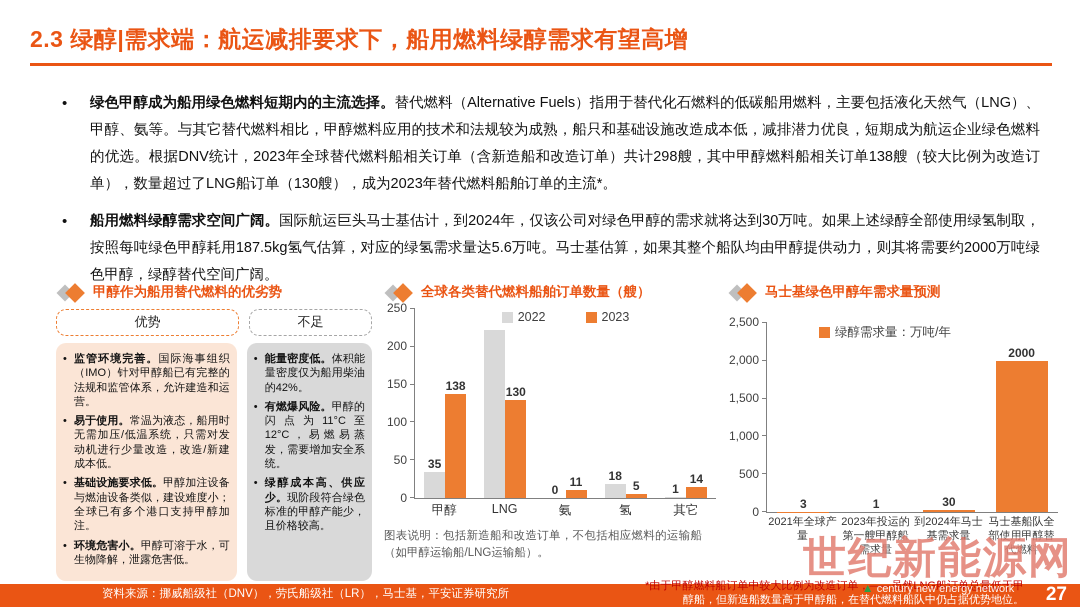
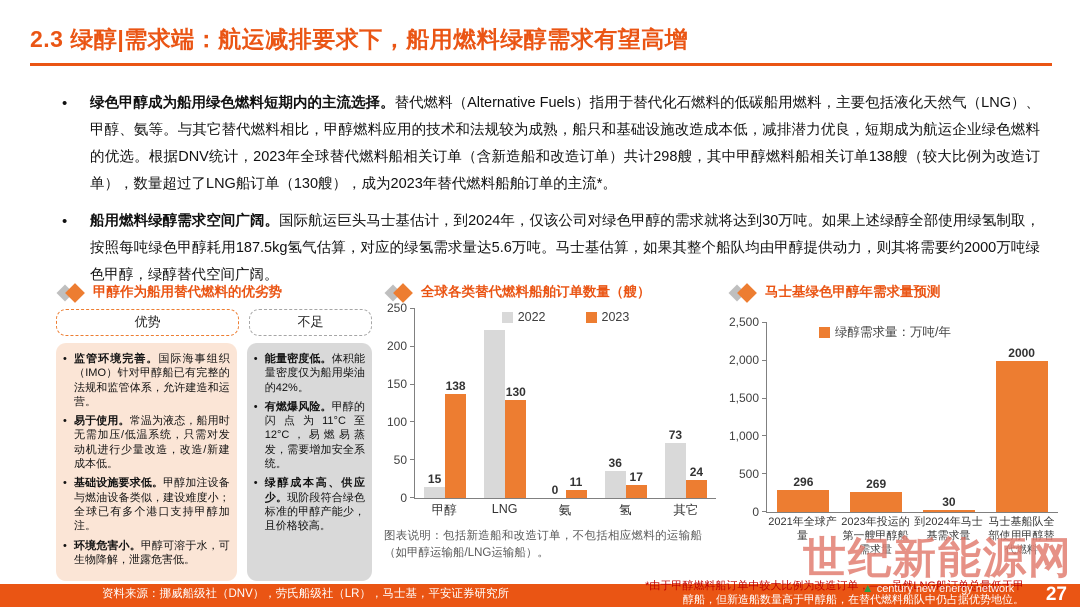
全球各类替代燃料船舶订单数量（艘）/2022/甲醇: 35 -> 15
全球各类替代燃料船舶订单数量（艘）/2022/氢: 18 -> 36
全球各类替代燃料船舶订单数量（艘）/2023/氢: 5 -> 17
全球各类替代燃料船舶订单数量（艘）/2022/其它: 1 -> 73
全球各类替代燃料船舶订单数量（艘）/2023/其它: 14 -> 24
马士基绿色甲醇年需求量预测/2021年全球产量: 3 -> 296
马士基绿色甲醇年需求量预测/2023年投运的第一艘甲醇船需求量: 1 -> 269
